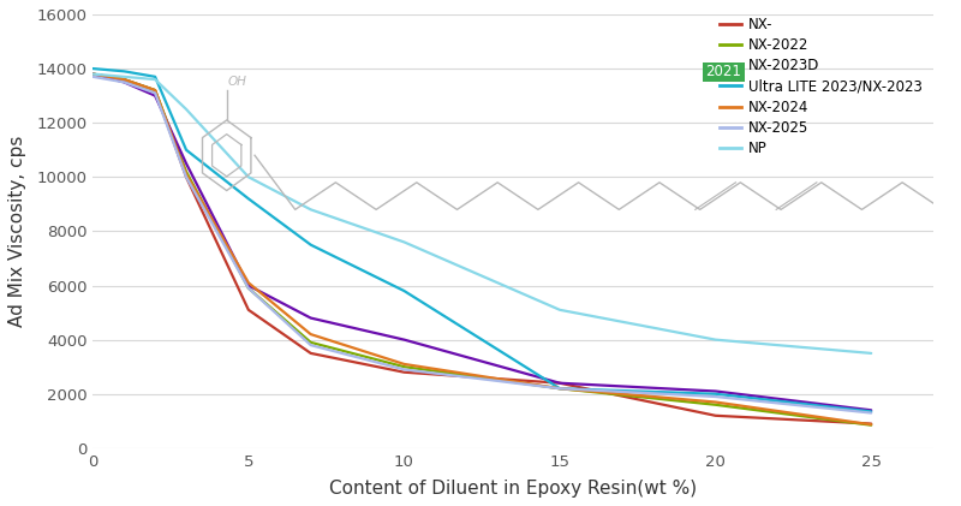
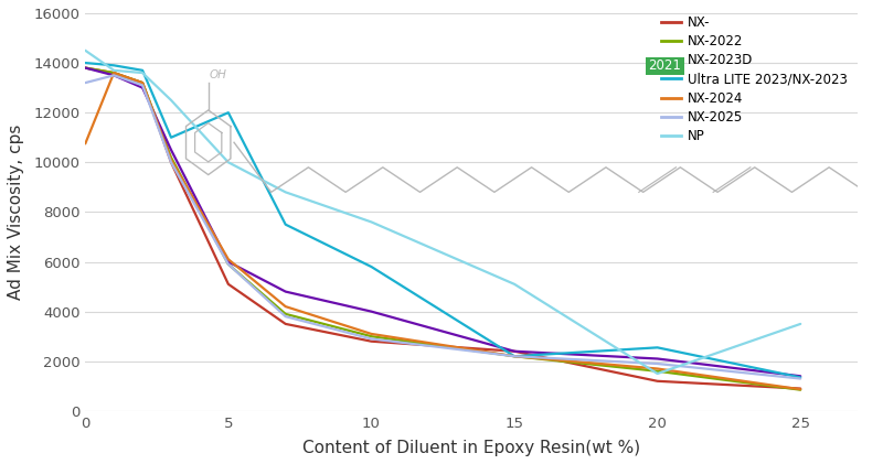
NX-2024/0: 13800 -> 10750
NX-2025/0: 13700 -> 13200
NP/0: 13800 -> 14500
Ultra LITE 2023/NX-2023/5: 9200 -> 12000
Ultra LITE 2023/NX-2023/20: 2000 -> 2550
NP/20: 4000 -> 1500
